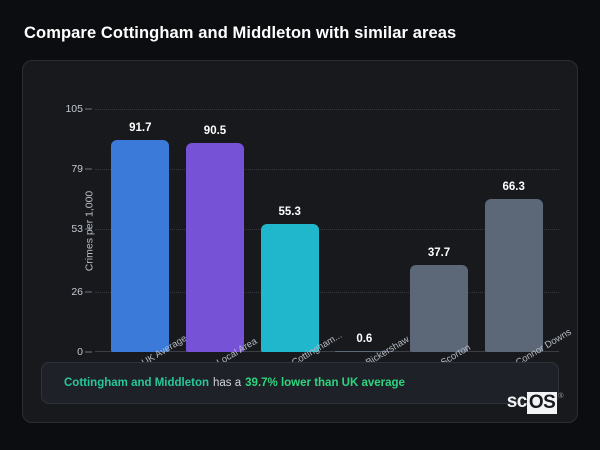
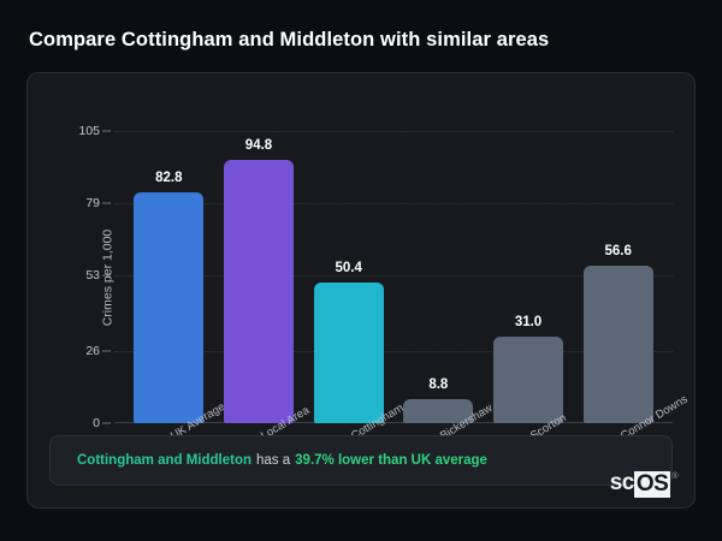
UK Average: 91.7 -> 82.8
Local Area: 90.5 -> 94.8
Cottingham...: 55.3 -> 50.4
Bickershaw: 0.6 -> 8.8
Scorton: 37.7 -> 31.0
Connor Downs: 66.3 -> 56.6
